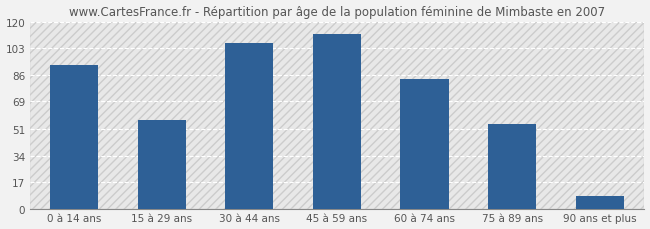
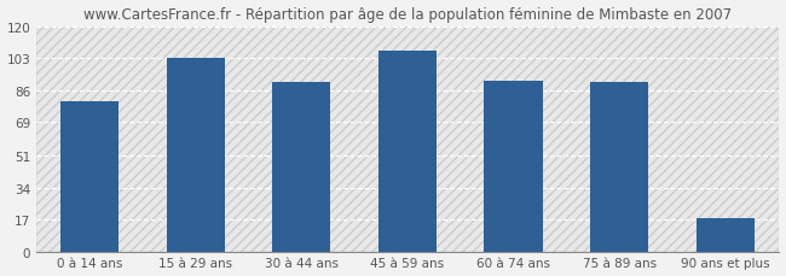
0 à 14 ans: 92 -> 80
15 à 29 ans: 57 -> 103
30 à 44 ans: 106 -> 90
45 à 59 ans: 112 -> 107
60 à 74 ans: 83 -> 91
75 à 89 ans: 54 -> 90
90 ans et plus: 8 -> 18
